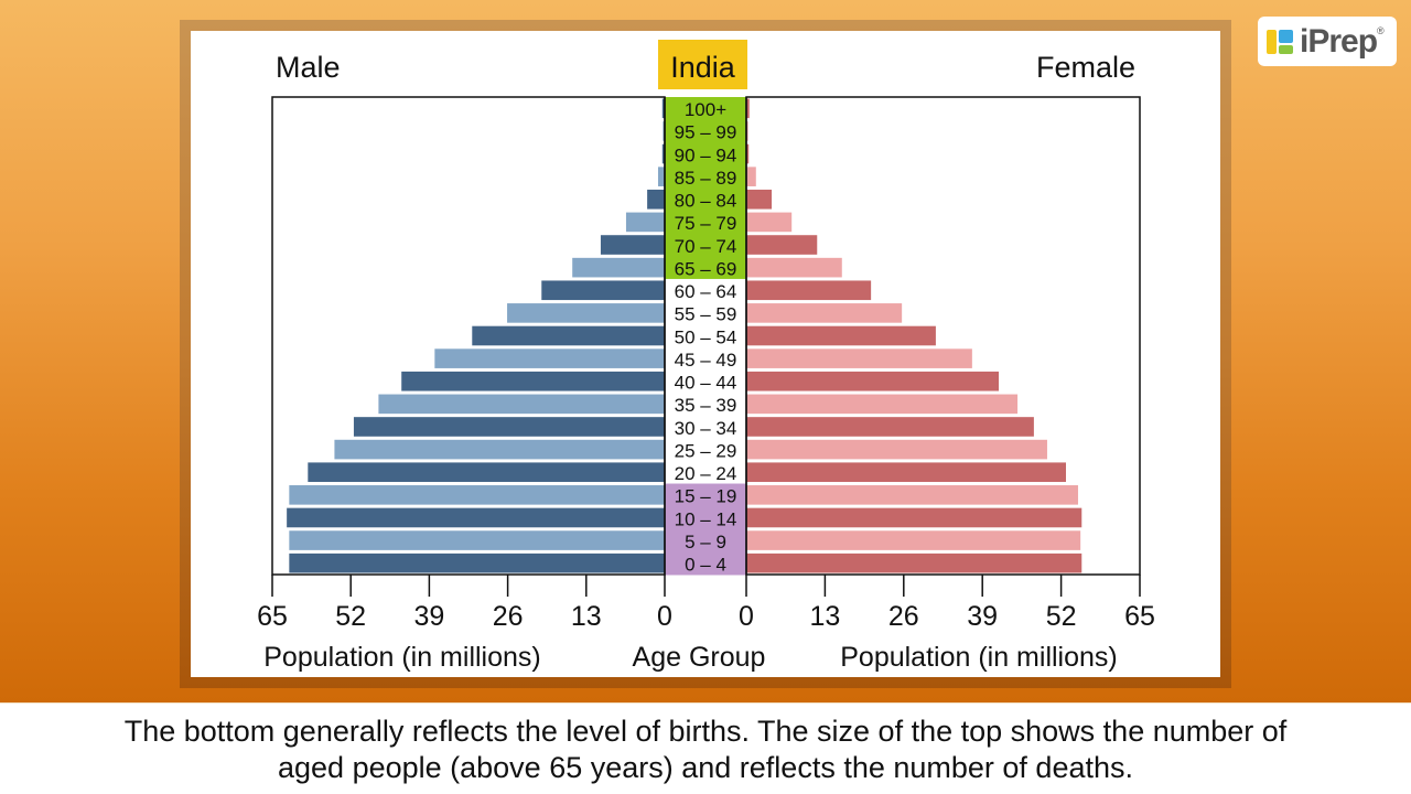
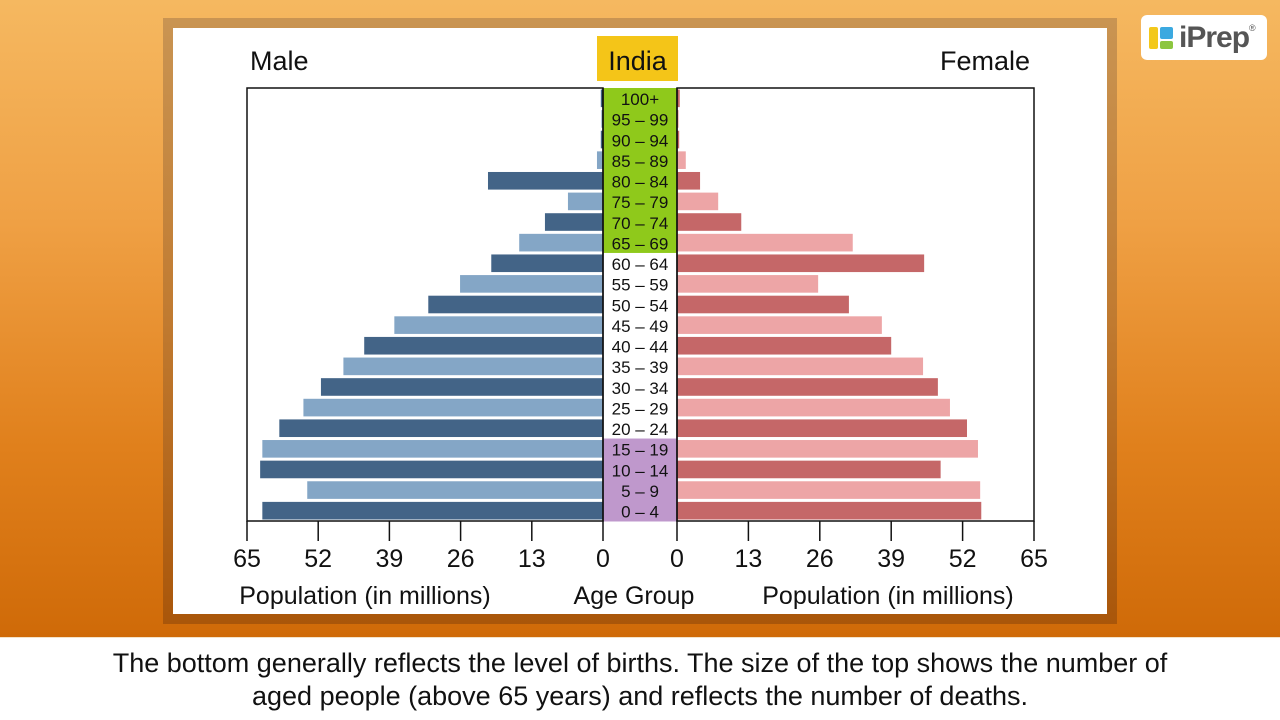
Male/80 – 84: 3 -> 21
Female/65 – 69: 16 -> 32
Female/60 – 64: 21 -> 45
Female/40 – 44: 42 -> 39
Female/10 – 14: 55 -> 48
Male/5 – 9: 62 -> 54
